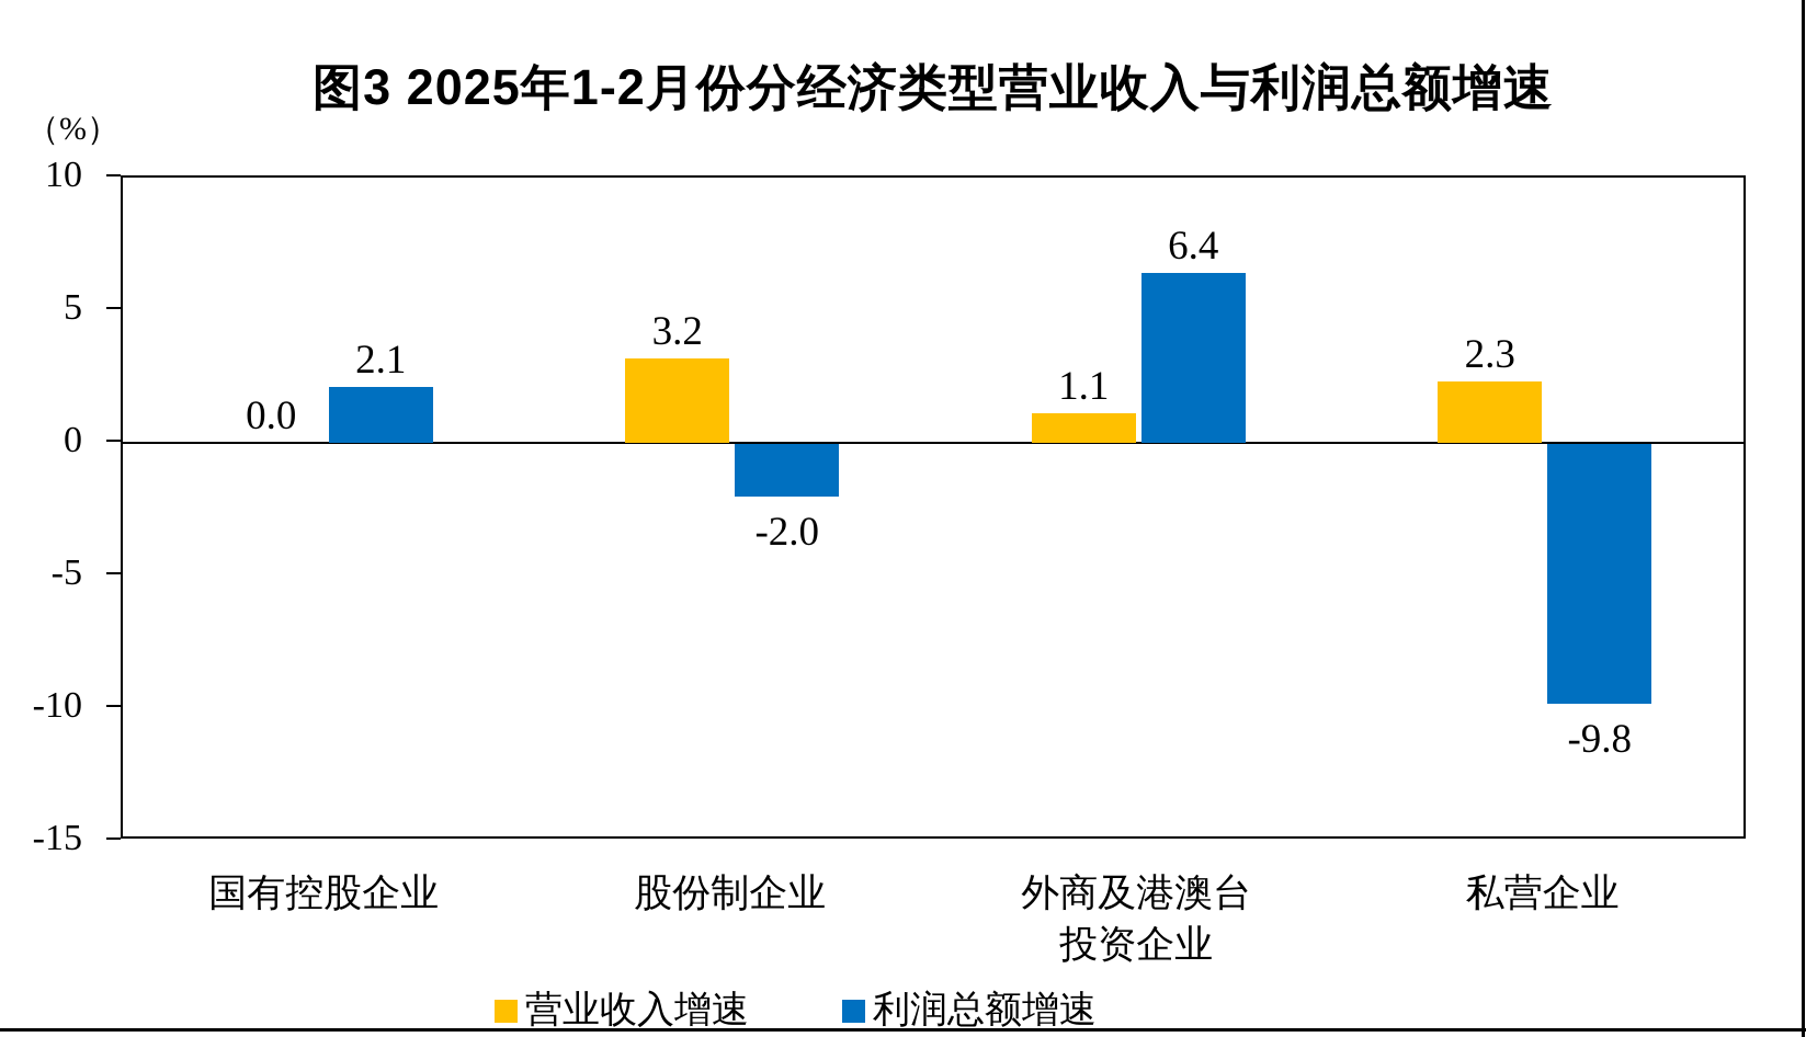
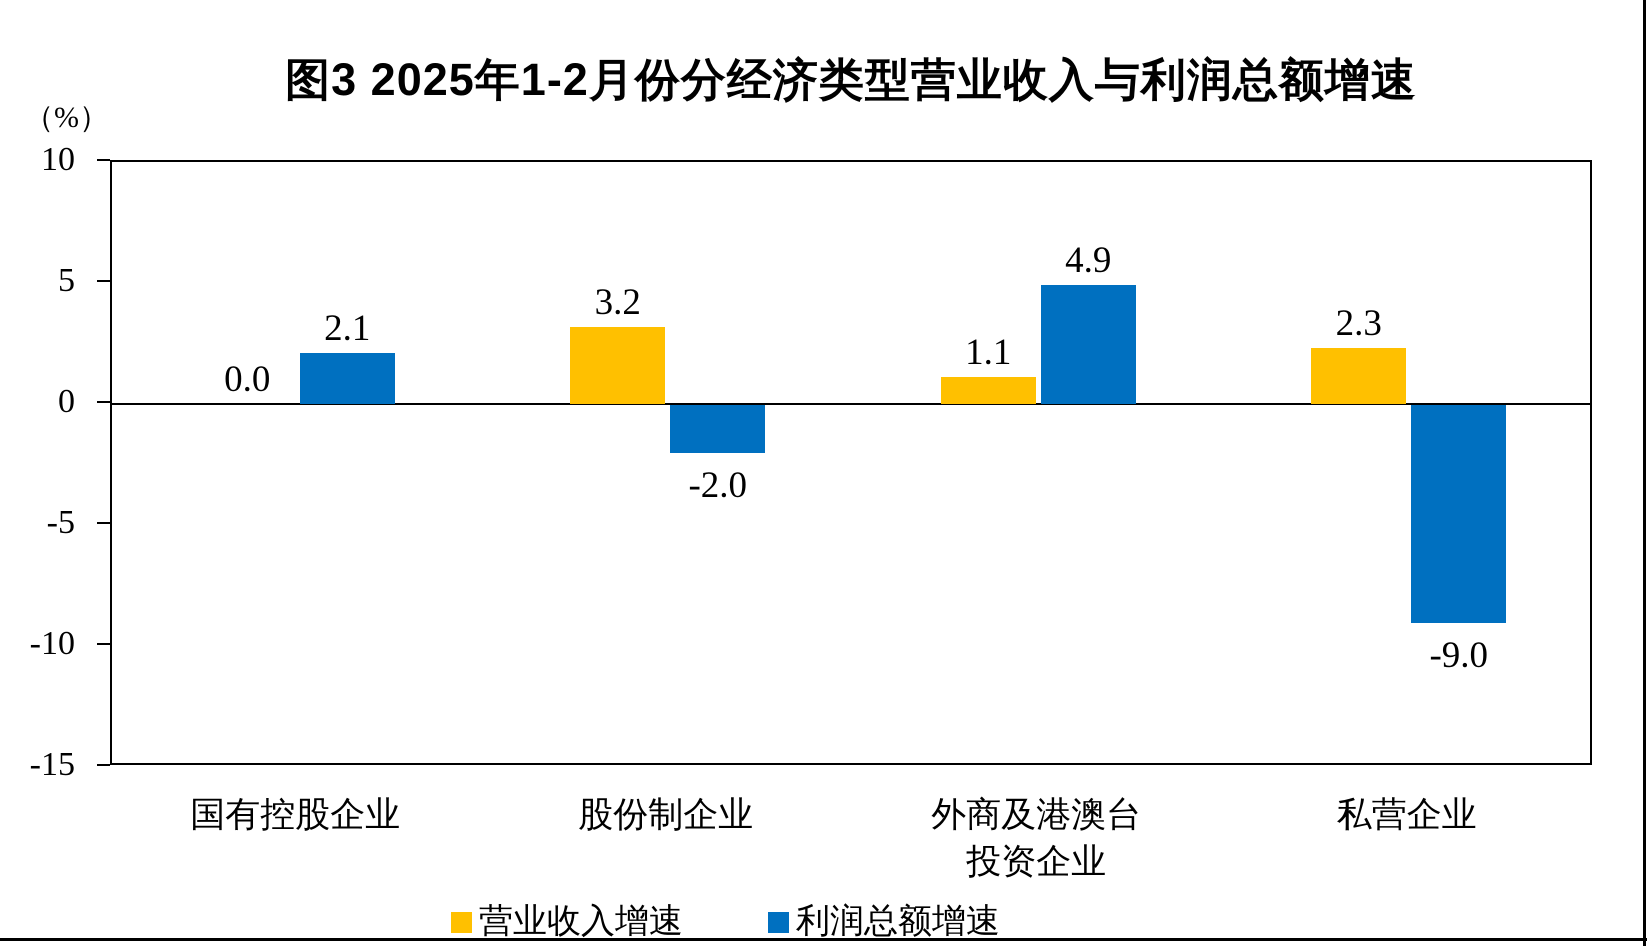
利润总额增速/外商及港澳台 投资企业: 6.4 -> 4.9
利润总额增速/私营企业: -9.8 -> -9.0
